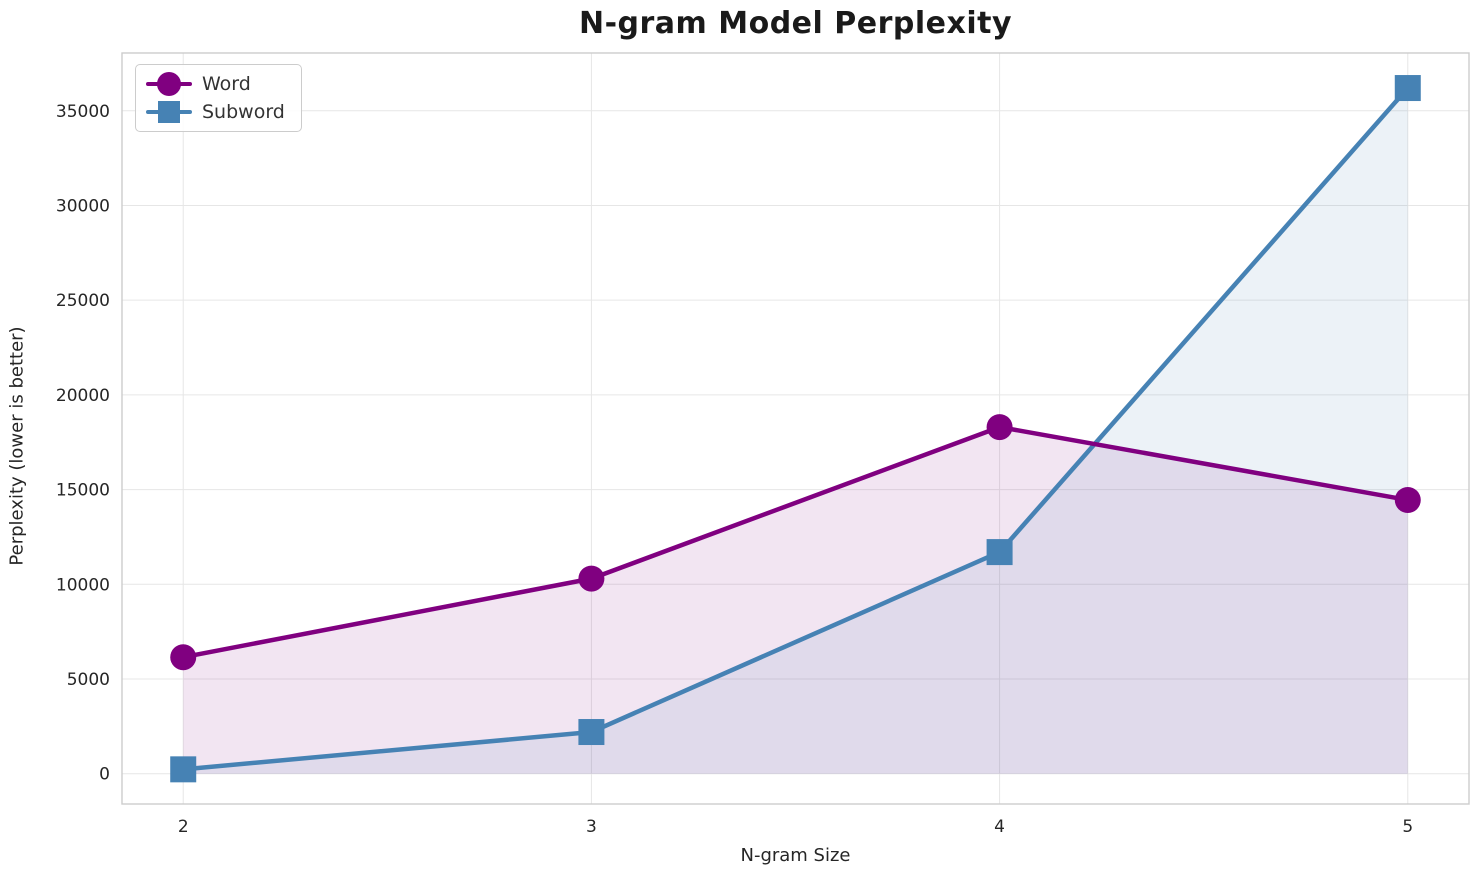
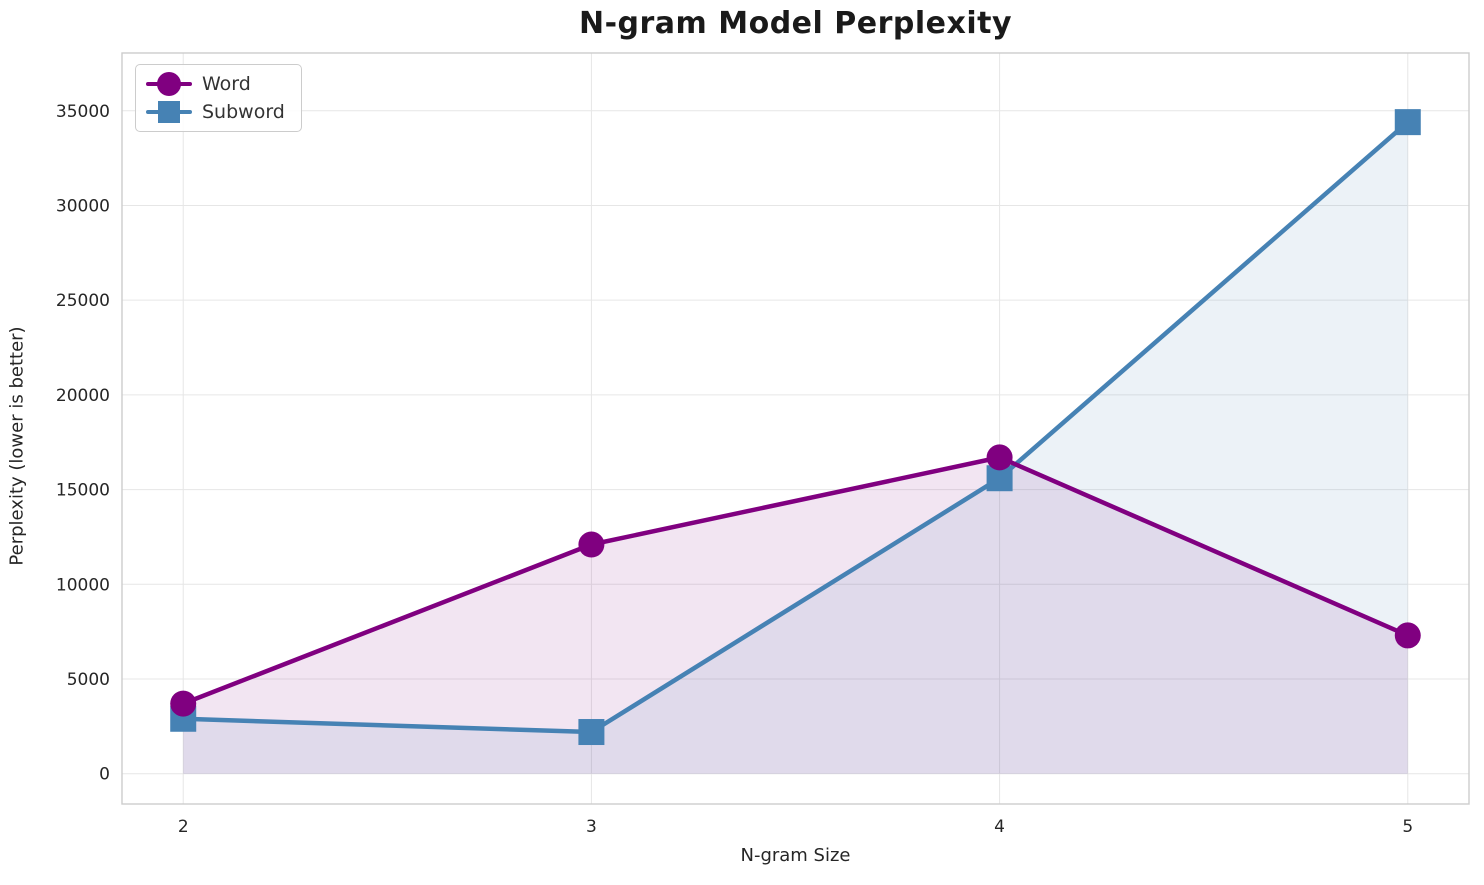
Word/2: 6200 -> 3700
Subword/2: 200 -> 2900
Word/3: 10300 -> 12100
Word/4: 18300 -> 16700
Subword/4: 11700 -> 15600
Word/5: 14400 -> 7300
Subword/5: 36200 -> 34400
